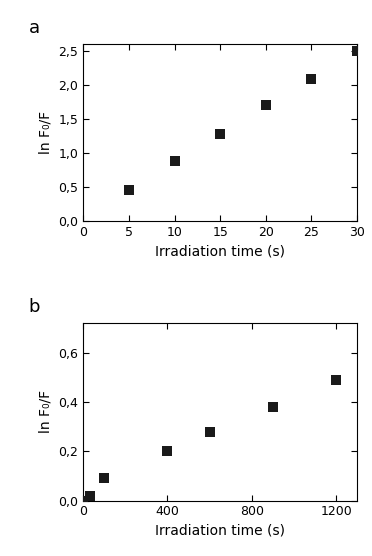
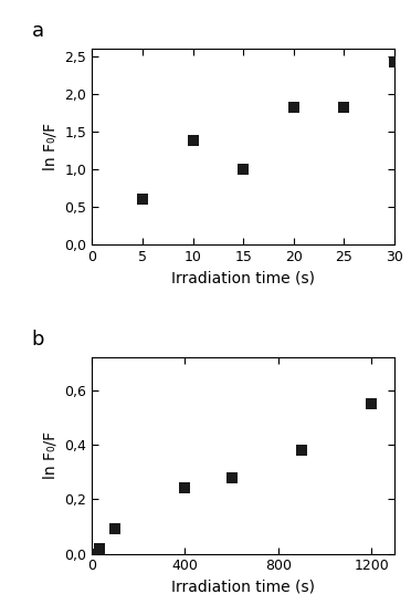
5: 0,46 -> 0,60
10: 0,88 -> 1,38
15: 1,28 -> 1,00
20: 1,70 -> 1,82
25: 2,09 -> 1,82
30: 2,50 -> 2,42
400: 0,20 -> 0,24
1200: 0,49 -> 0,55
